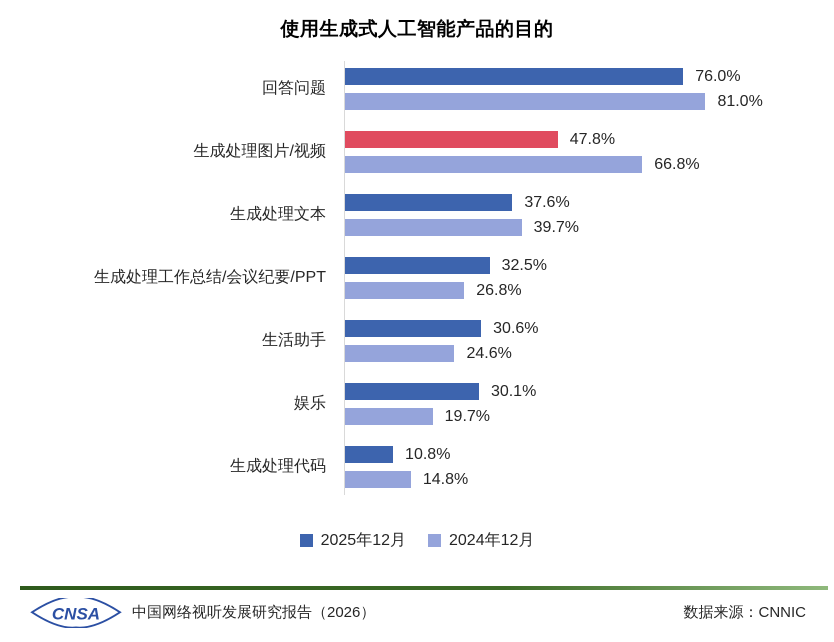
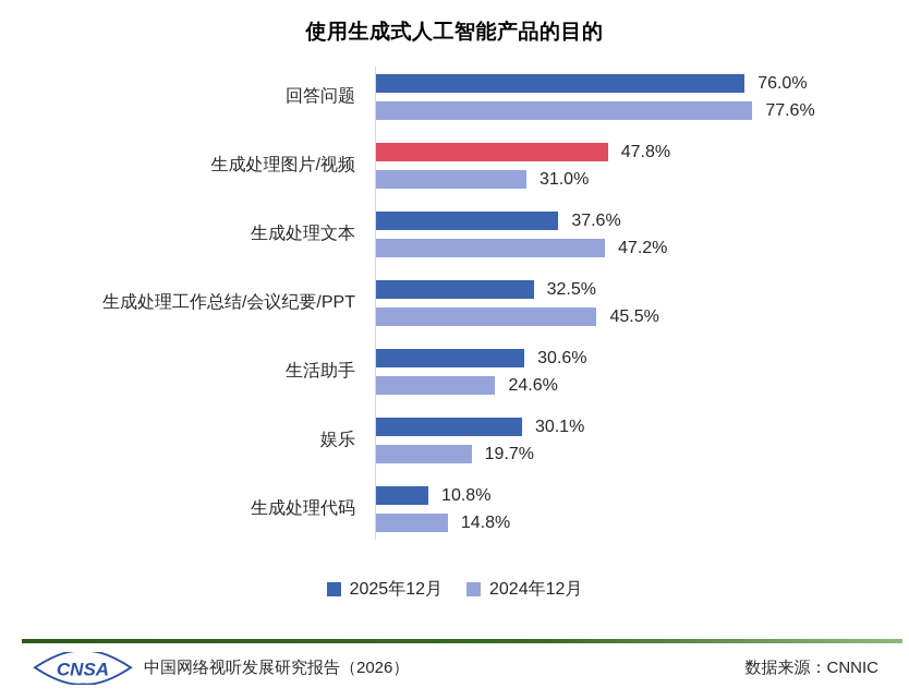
2024年12月/回答问题: 81.0% -> 77.6%
2024年12月/生成处理图片/视频: 66.8% -> 31.0%
2024年12月/生成处理文本: 39.7% -> 47.2%
2024年12月/生成处理工作总结/会议纪要/PPT: 26.8% -> 45.5%
